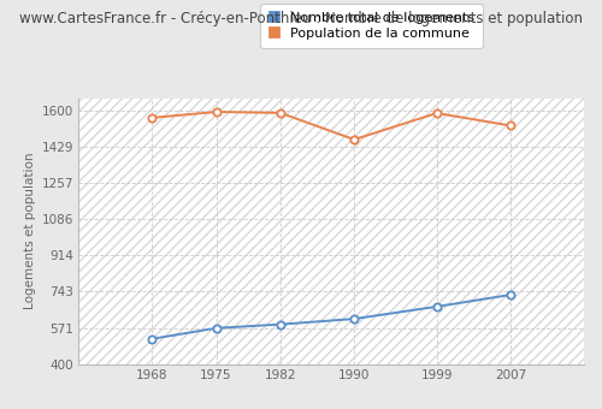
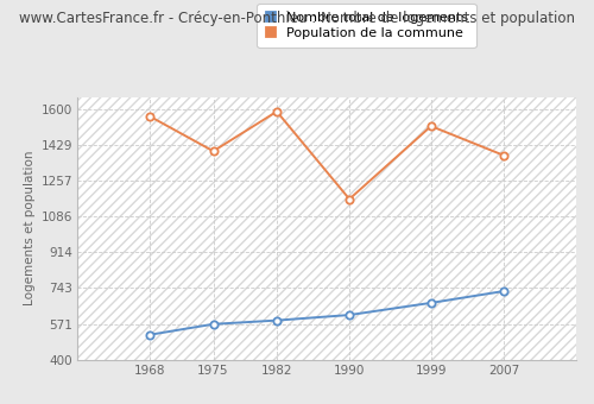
Population de la commune/1975: 1600 -> 1400
Population de la commune/1990: 1460 -> 1170
Population de la commune/1999: 1590 -> 1520
Population de la commune/2007: 1530 -> 1380
